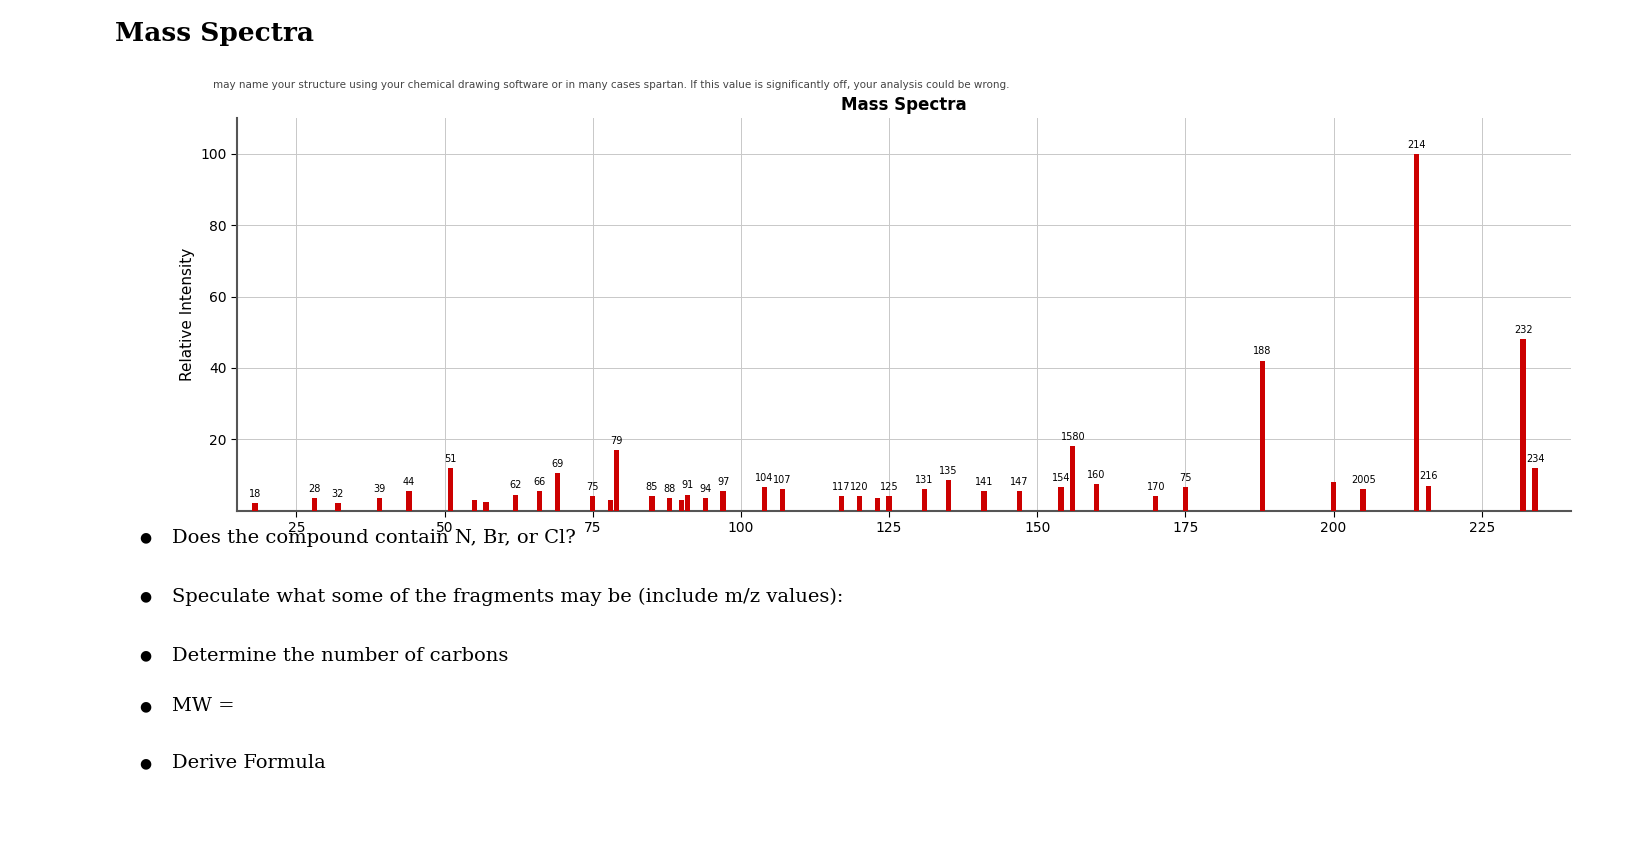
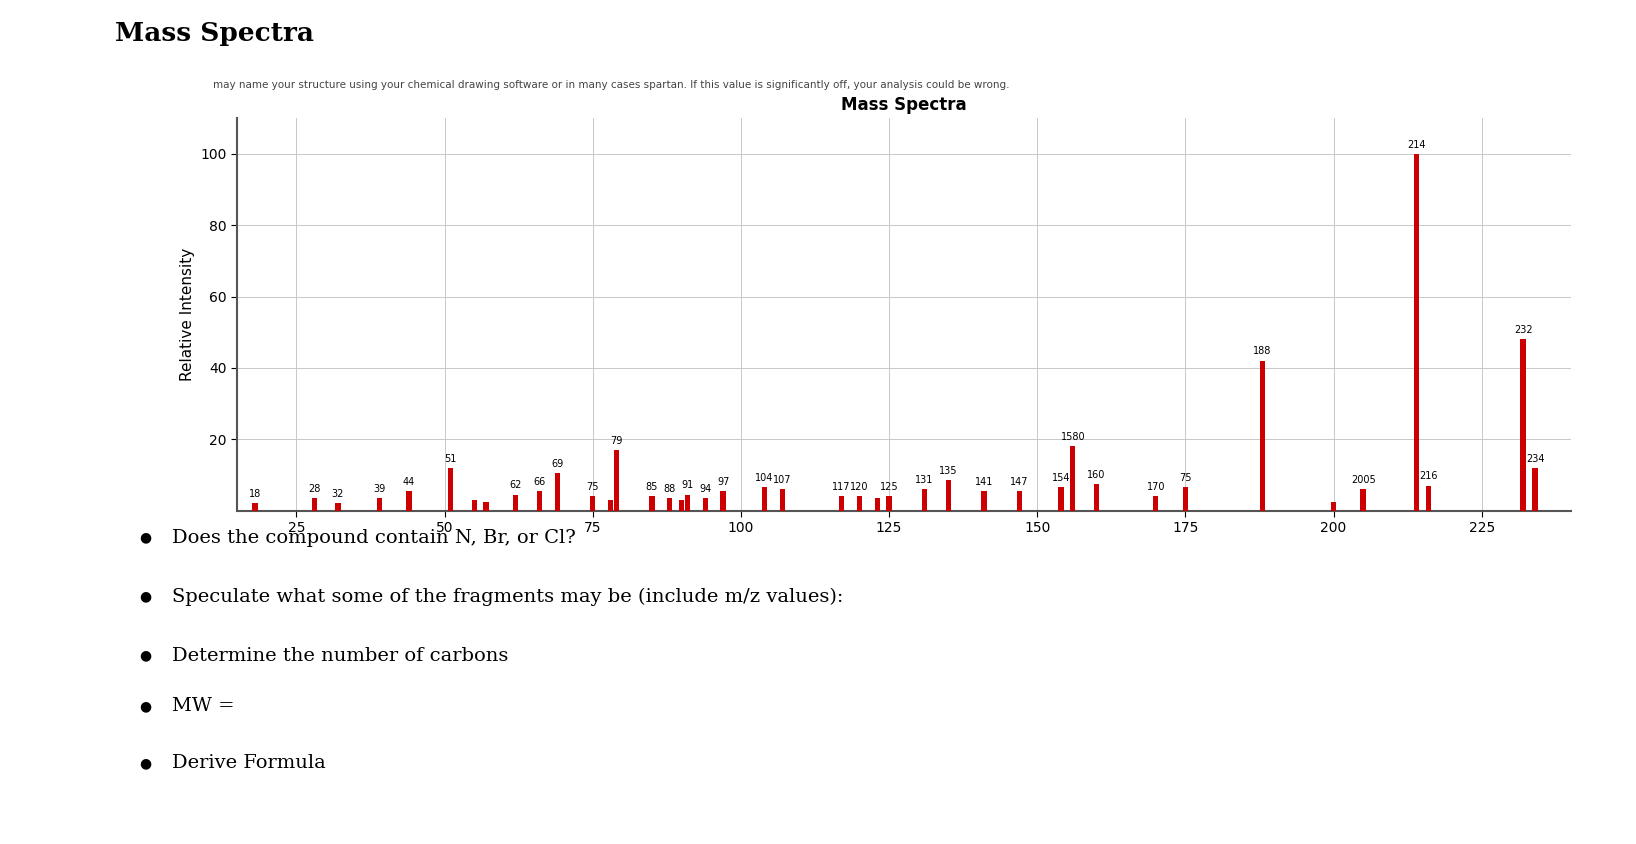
200: 8.0 -> 2.5
